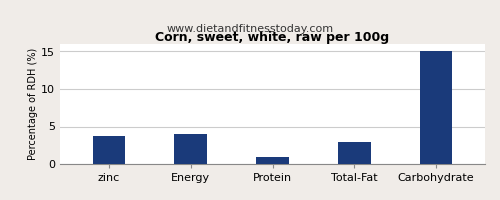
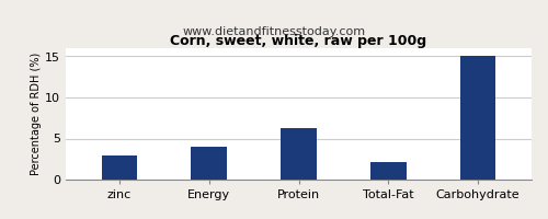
zinc: 3.8 -> 3.0
Protein: 1.0 -> 6.3
Total-Fat: 3.0 -> 2.2
